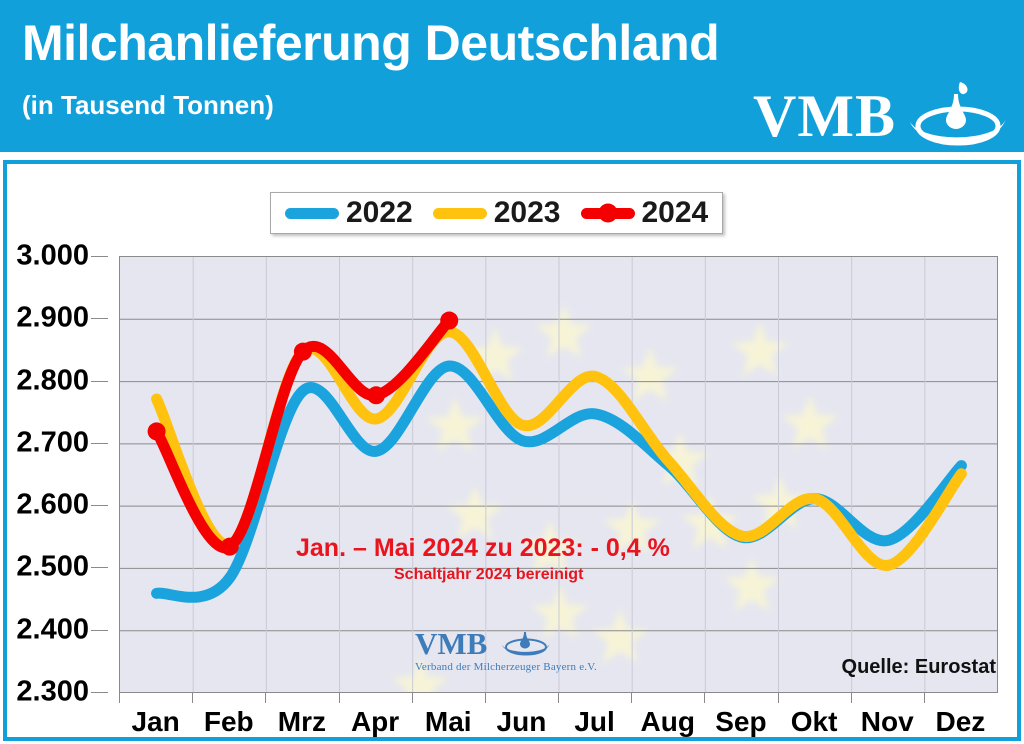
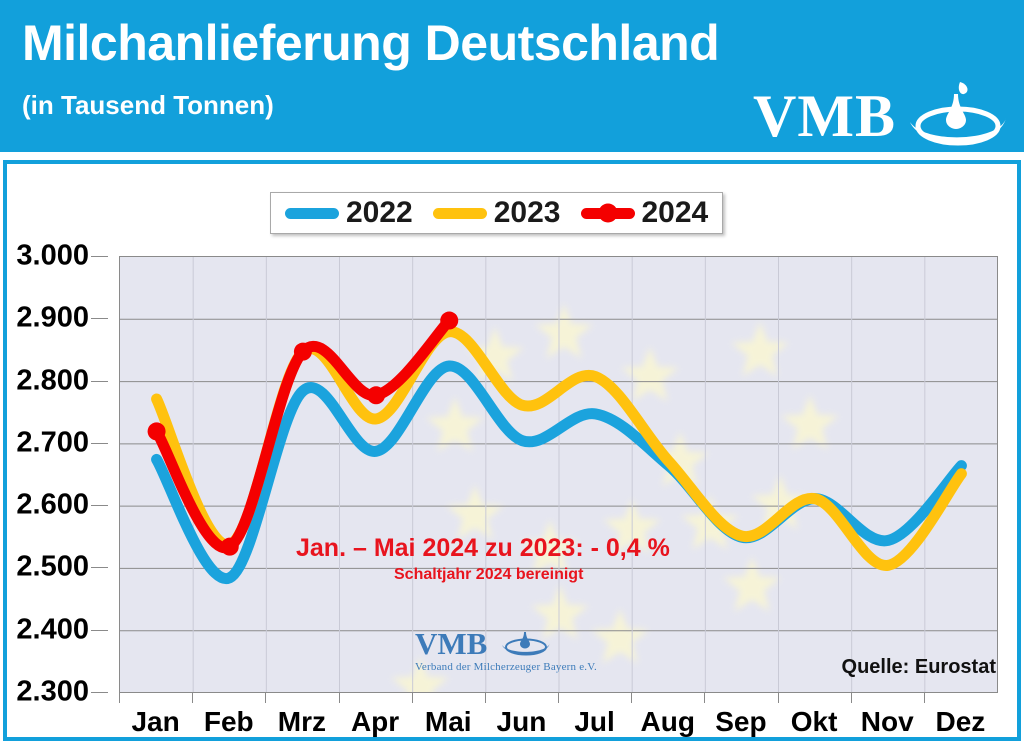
2022/Jan: 2460 -> 2680
2023/Jun: 2730 -> 2760
